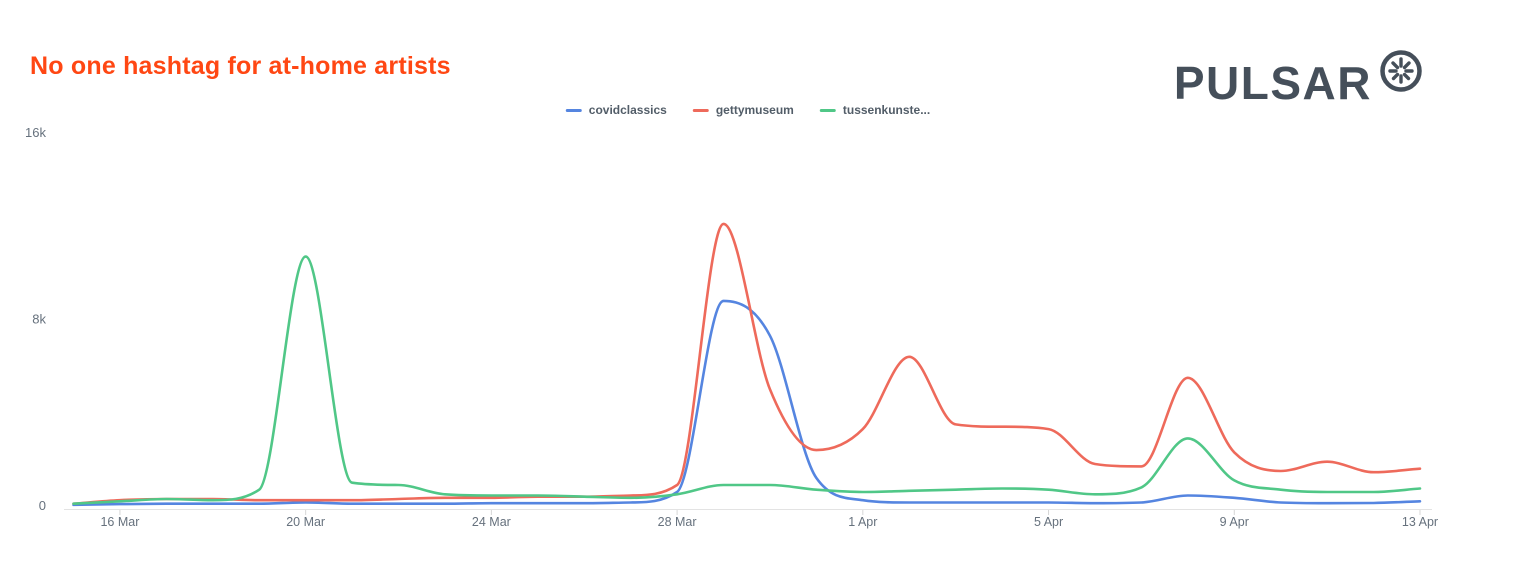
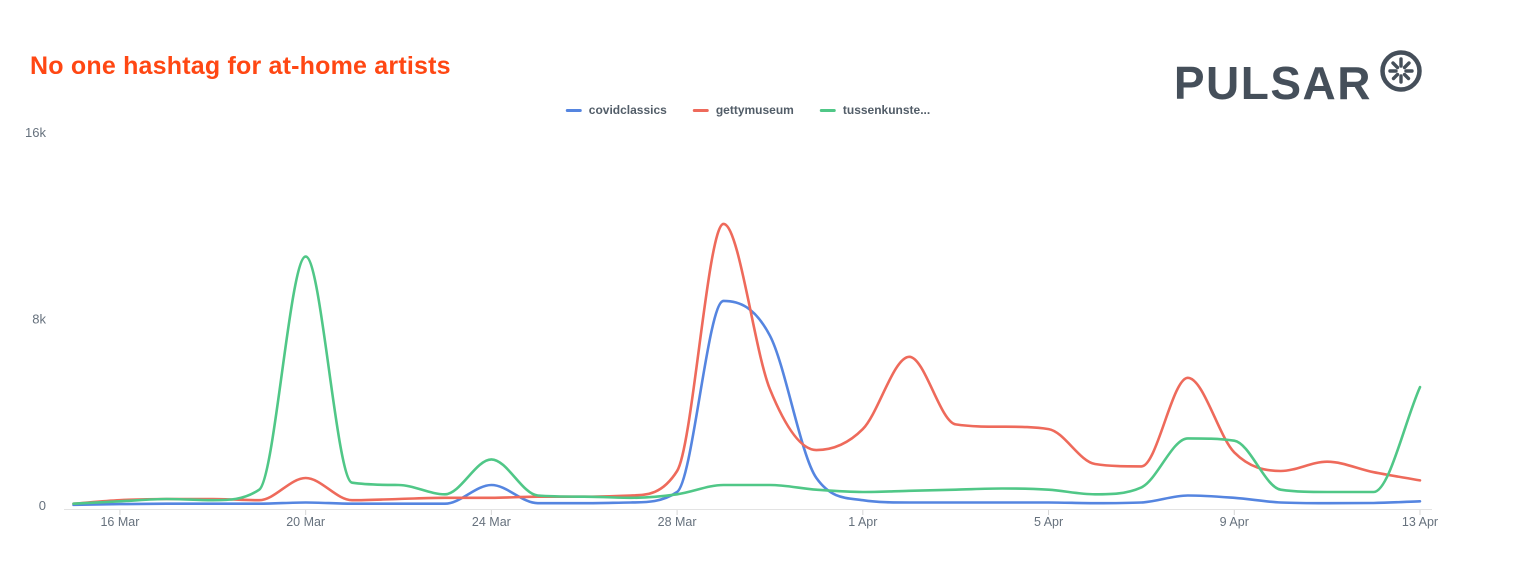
gettymuseum/20 Mar: 0.2k -> 1.2k
covidclassics/24 Mar: 0.1k -> 0.9k
tussenkunste.../24 Mar: 0.4k -> 2.0k
gettymuseum/28 Mar: 0.9k -> 1.5k
tussenkunste.../9 Apr: 1.1k -> 2.8k
gettymuseum/13 Apr: 1.6k -> 1.1k
tussenkunste.../13 Apr: 0.8k -> 5.1k
